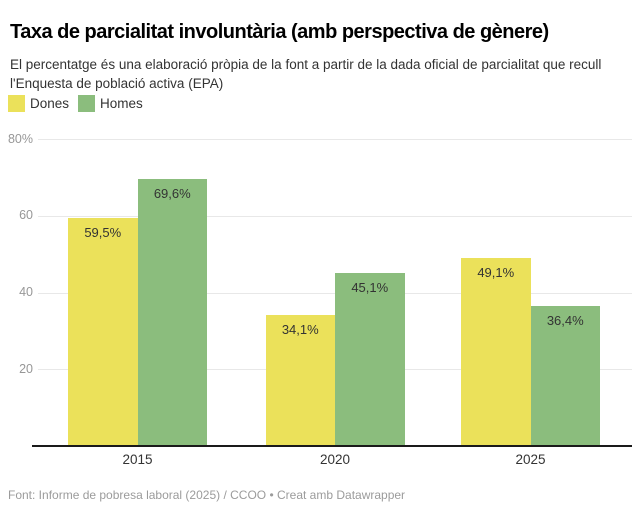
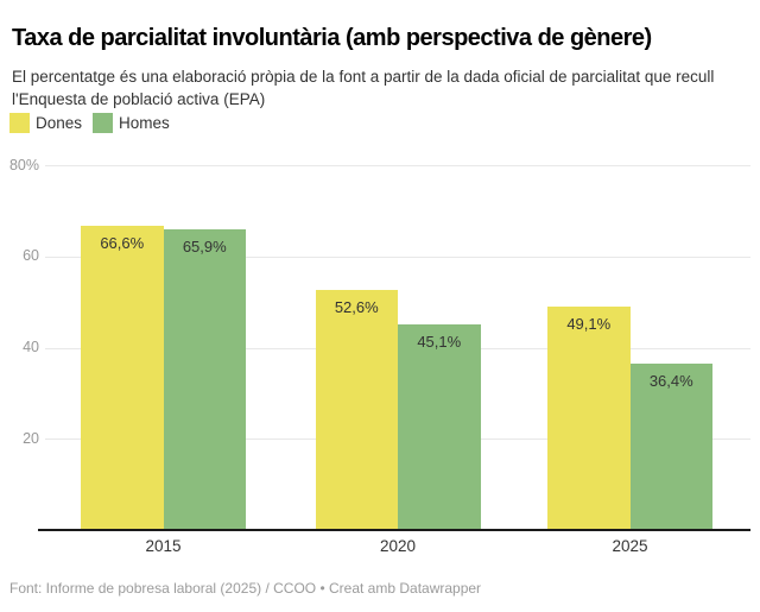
Dones/2015: 59,5% -> 66,6%
Homes/2015: 69,6% -> 65,9%
Dones/2020: 34,1% -> 52,6%
